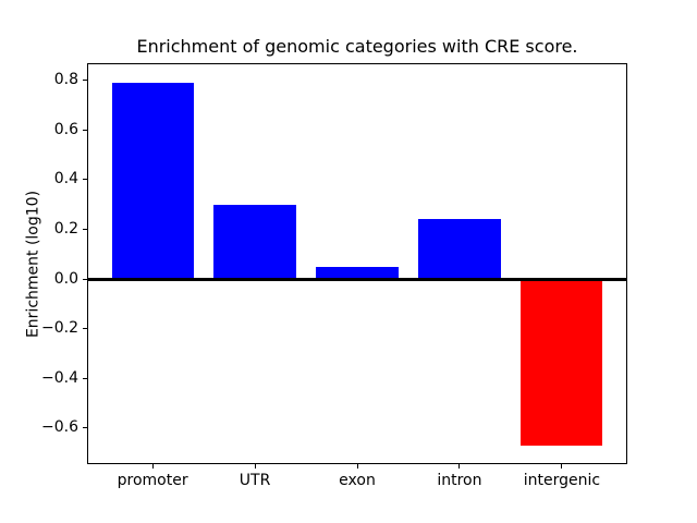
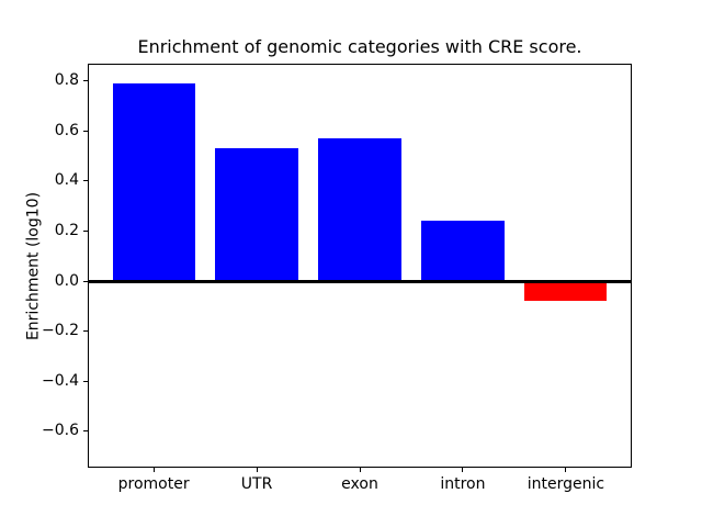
UTR: 0.30 -> 0.53
exon: 0.05 -> 0.57
intergenic: -0.67 -> -0.08
